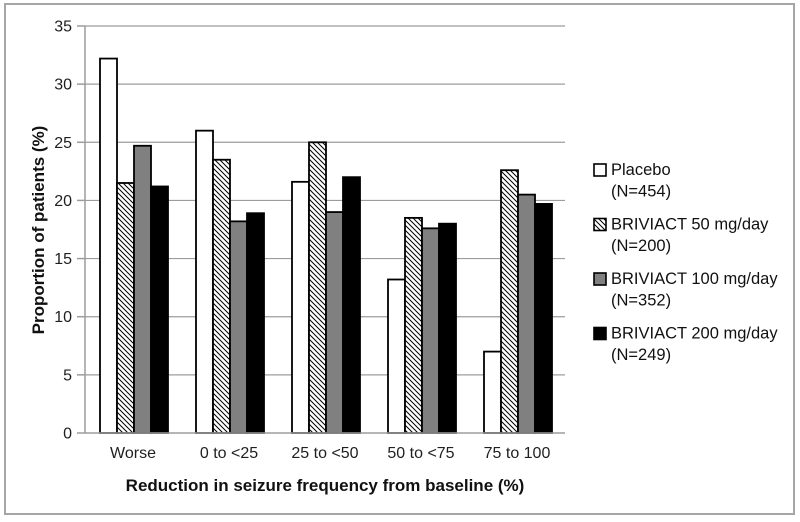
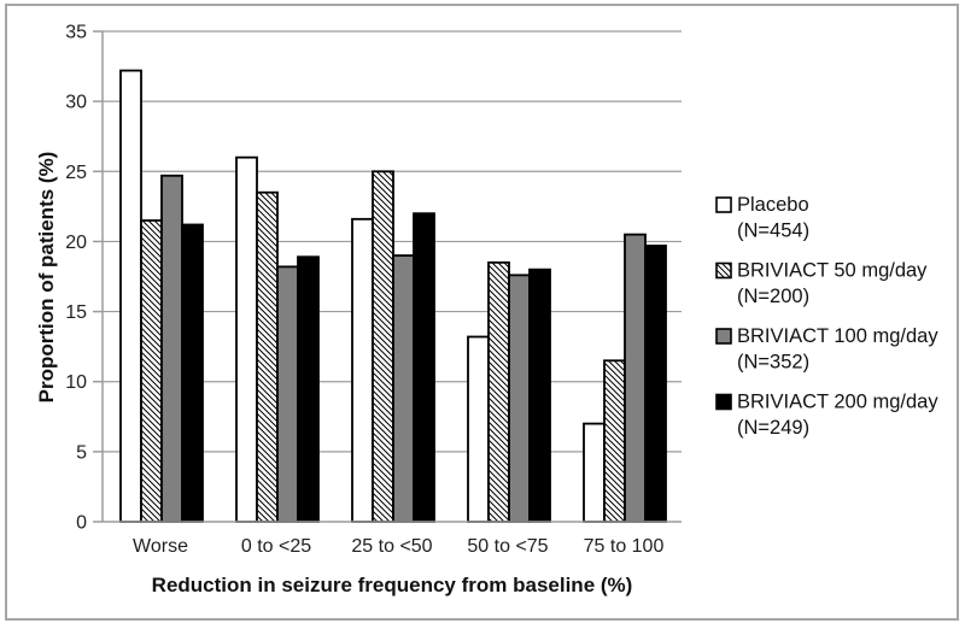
BRIVIACT 50 mg/day/75 to 100: 22.6 -> 11.5
